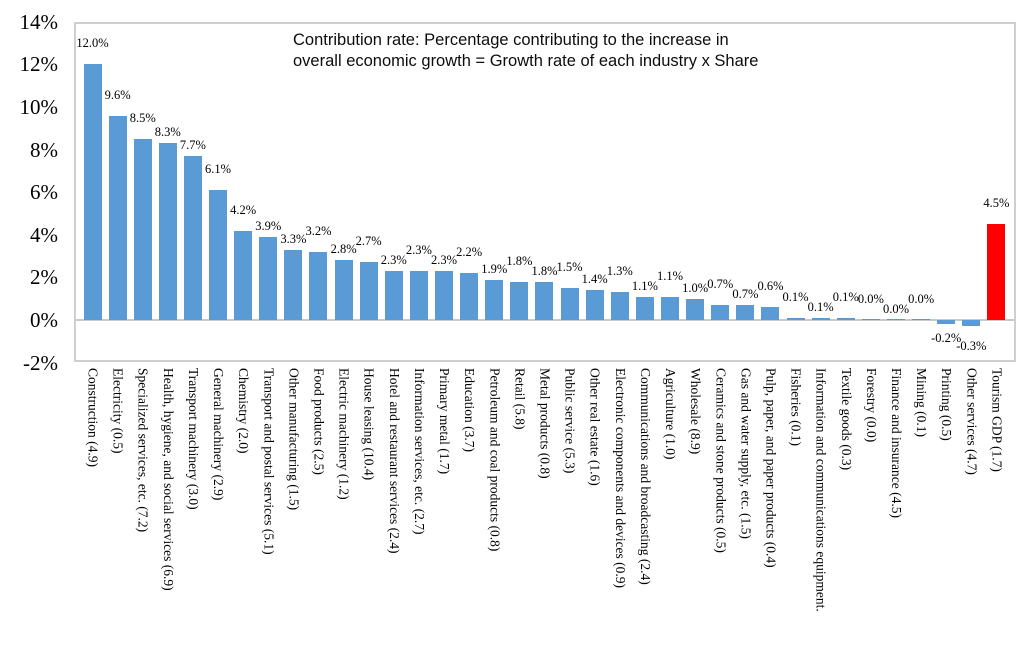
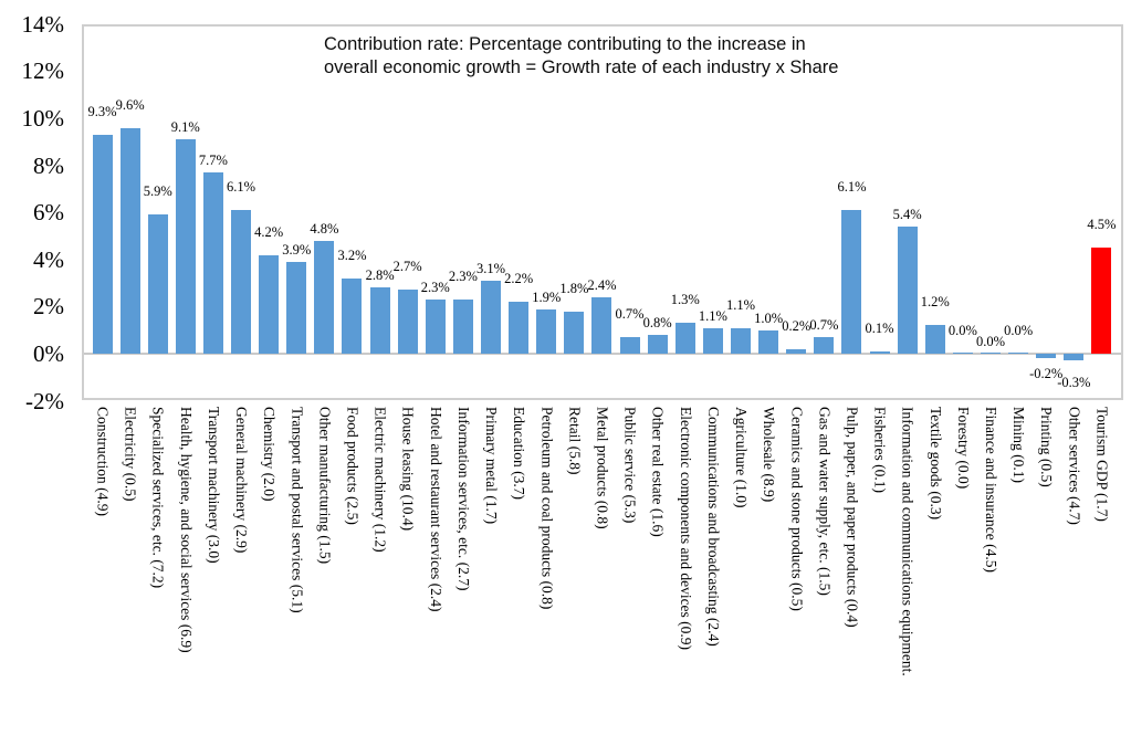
Construction (4.9): 12.0% -> 9.3%
Specialized services, etc. (7.2): 8.5% -> 5.9%
Health, hygiene, and social services (6.9): 8.3% -> 9.1%
Other manufacturing (1.5): 3.3% -> 4.8%
Primary metal (1.7): 2.3% -> 3.1%
Metal products (0.8): 1.8% -> 2.4%
Public service (5.3): 1.5% -> 0.7%
Other real estate (1.6): 1.4% -> 0.8%
Ceramics and stone products (0.5): 0.7% -> 0.2%
Pulp, paper, and paper products (0.4): 0.6% -> 6.1%
Information and communications equipment.: 0.1% -> 5.4%
Textile goods (0.3): 0.1% -> 1.2%
